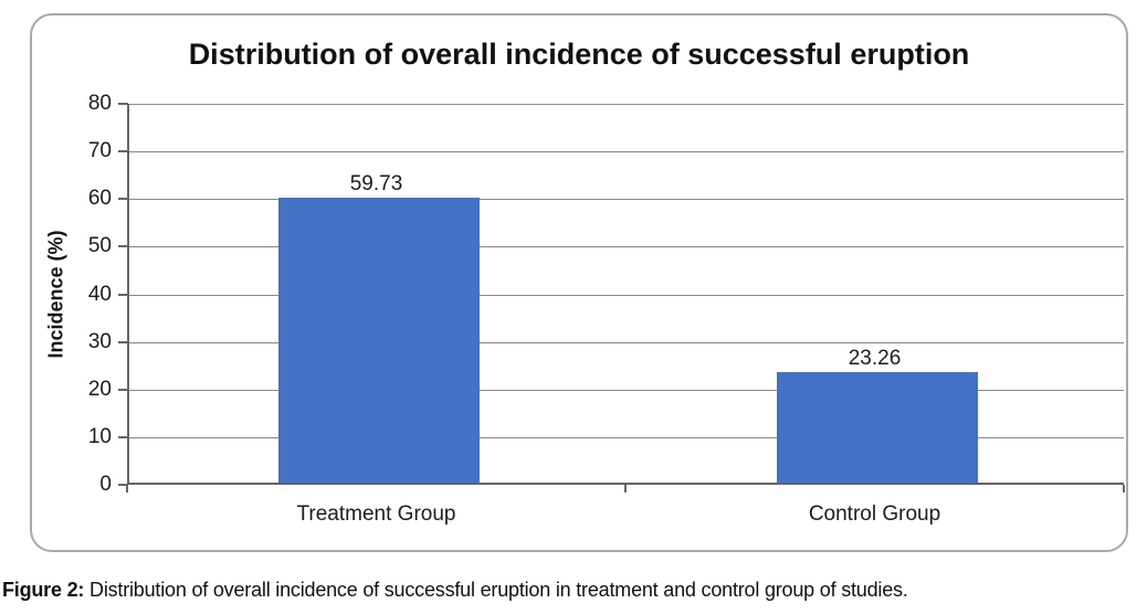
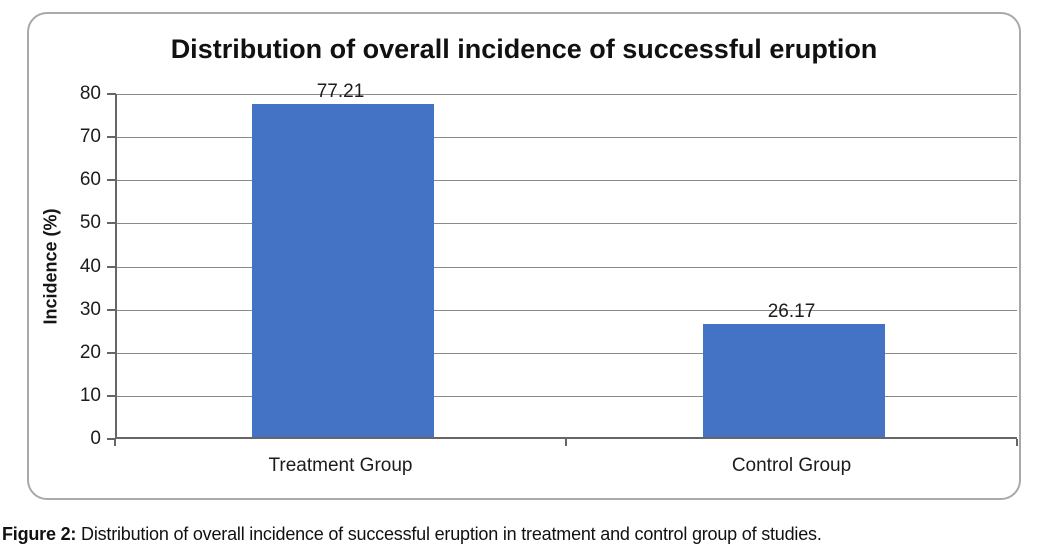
Treatment Group: 59.73 -> 77.21
Control Group: 23.26 -> 26.17
